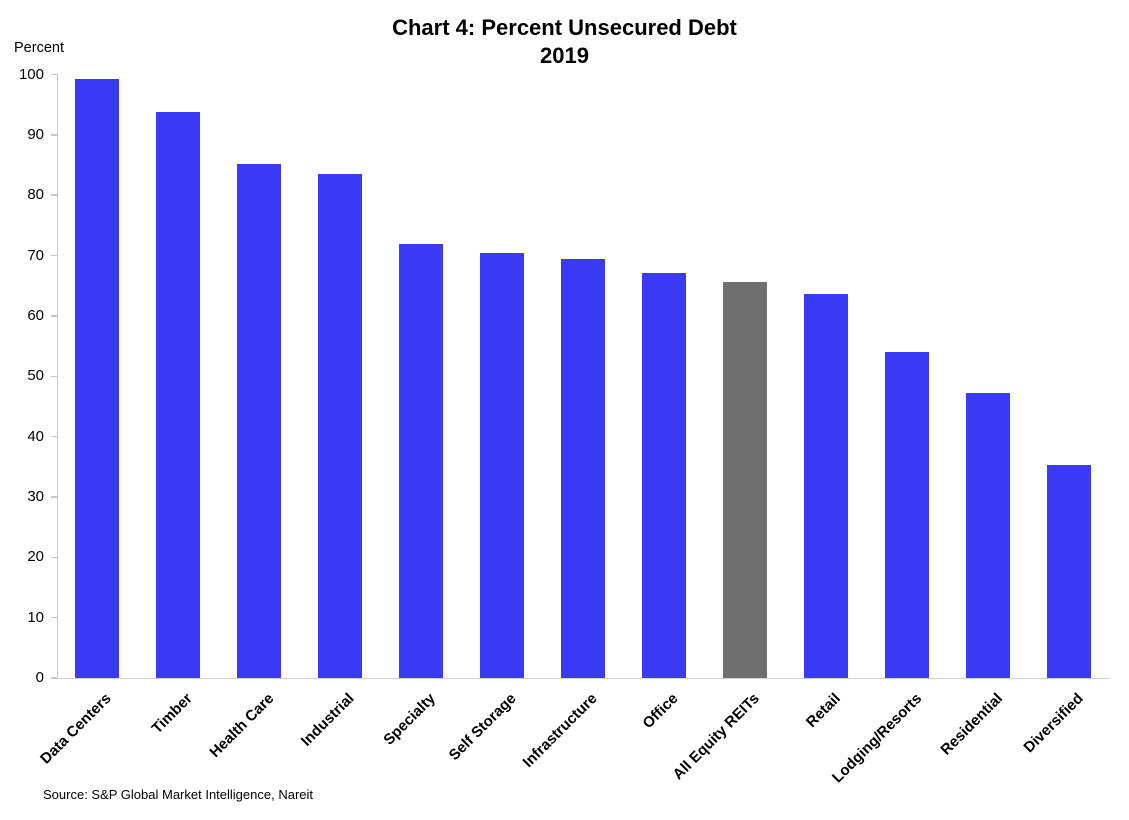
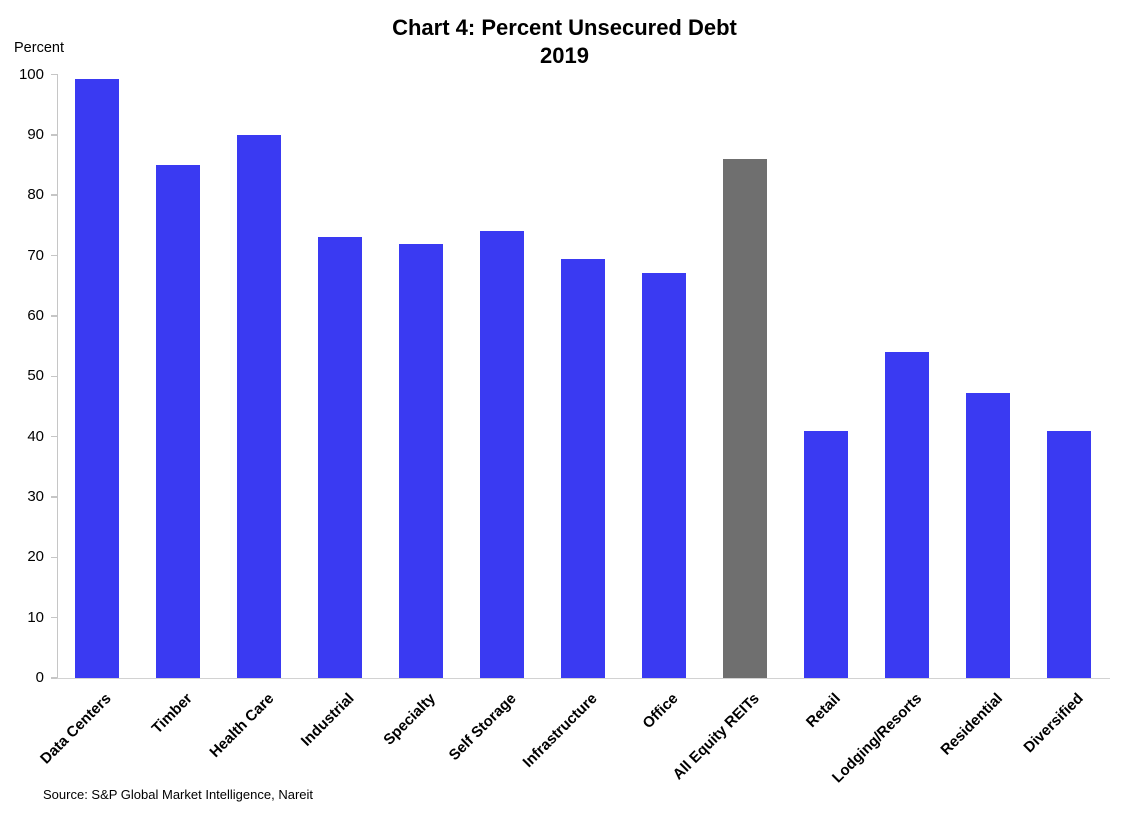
Timber: 94 -> 85
Health Care: 85 -> 90
Industrial: 84 -> 73
Self Storage: 70 -> 74
All Equity REITs: 66 -> 86
Retail: 64 -> 41
Diversified: 35 -> 41
